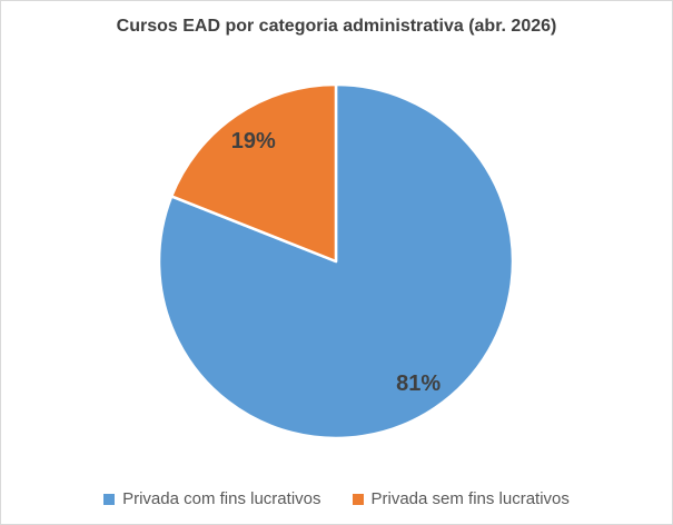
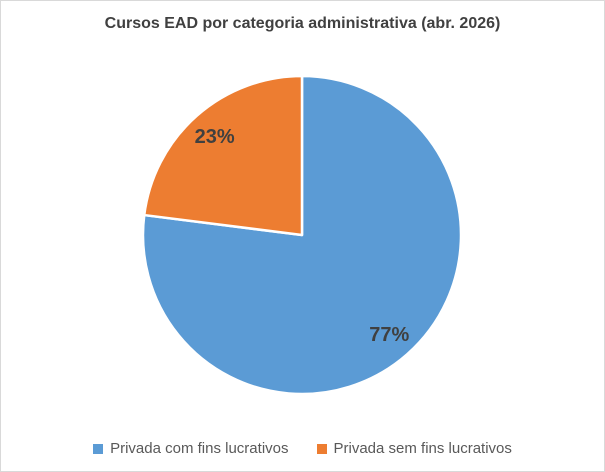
Privada com fins lucrativos: 81% -> 77%
Privada sem fins lucrativos: 19% -> 23%
